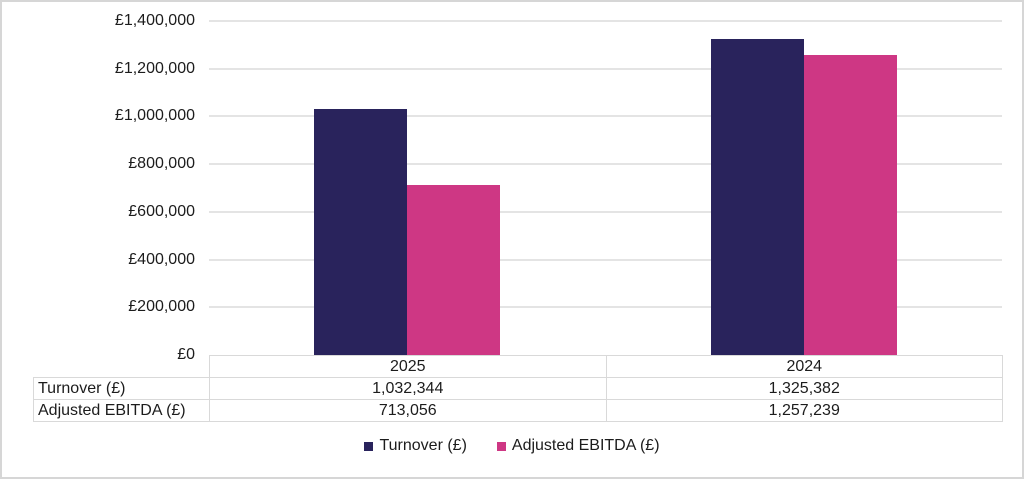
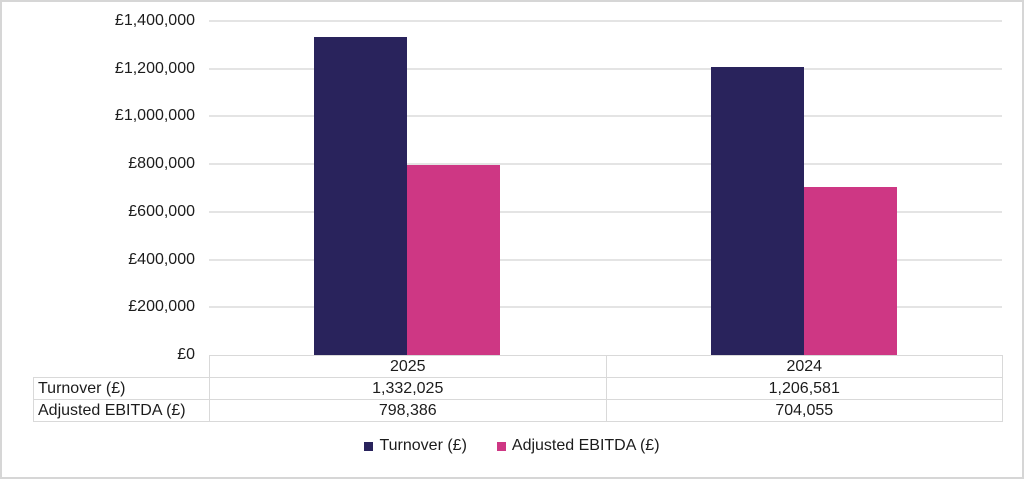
Turnover (£)/2025: 1,032,344 -> 1,332,025
Adjusted EBITDA (£)/2025: 713,056 -> 798,386
Turnover (£)/2024: 1,325,382 -> 1,206,581
Adjusted EBITDA (£)/2024: 1,257,239 -> 704,055
